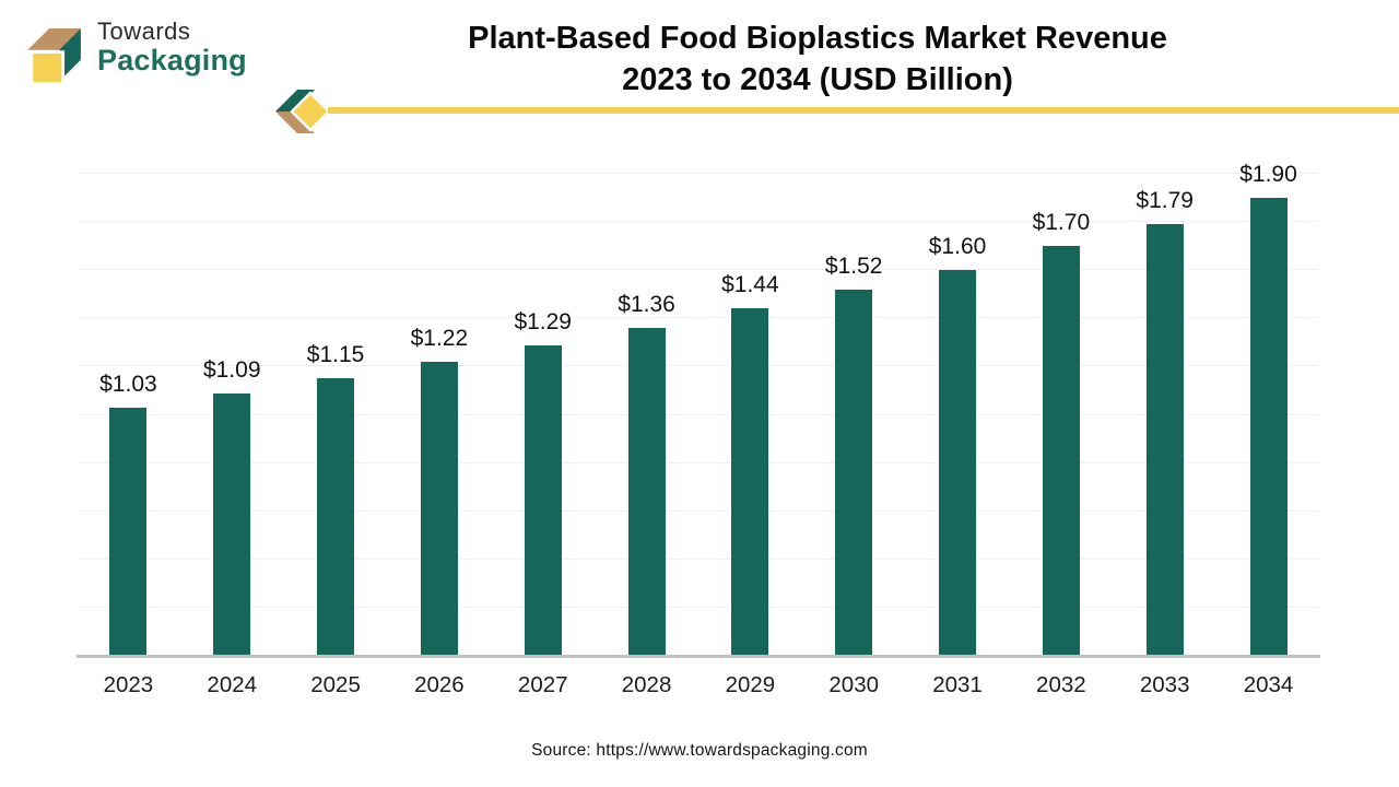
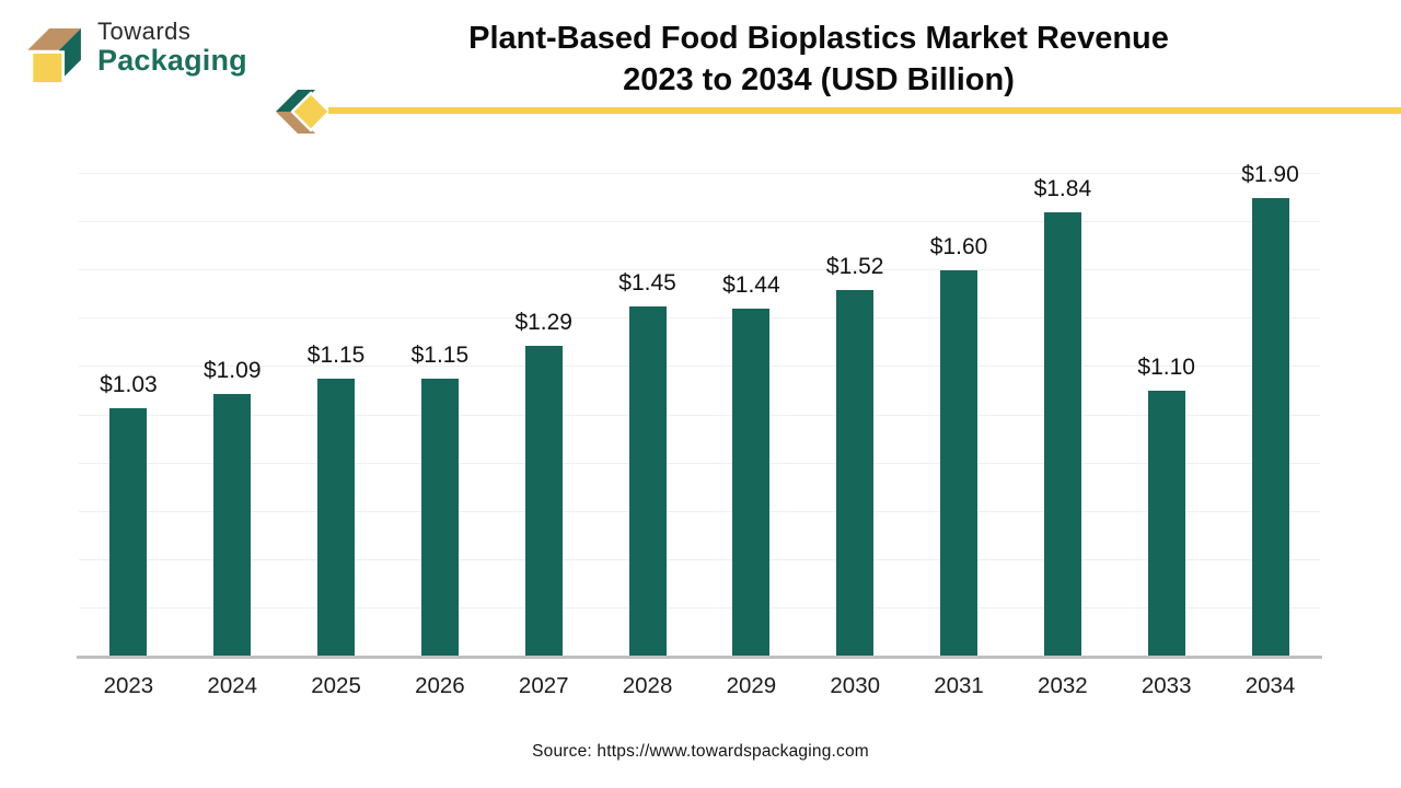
2026: $1.22 -> $1.15
2028: $1.36 -> $1.45
2032: $1.70 -> $1.84
2033: $1.79 -> $1.10
